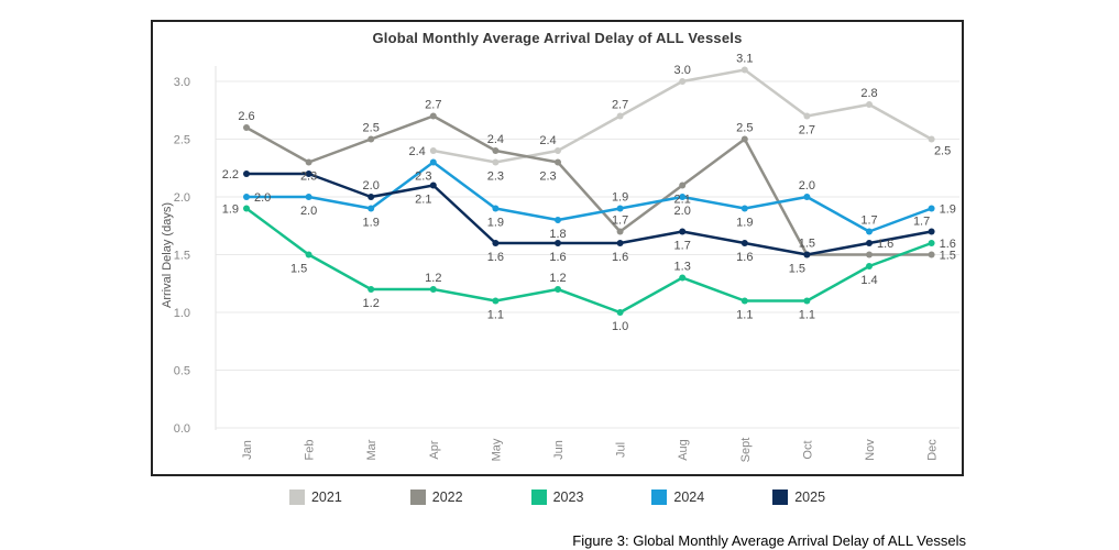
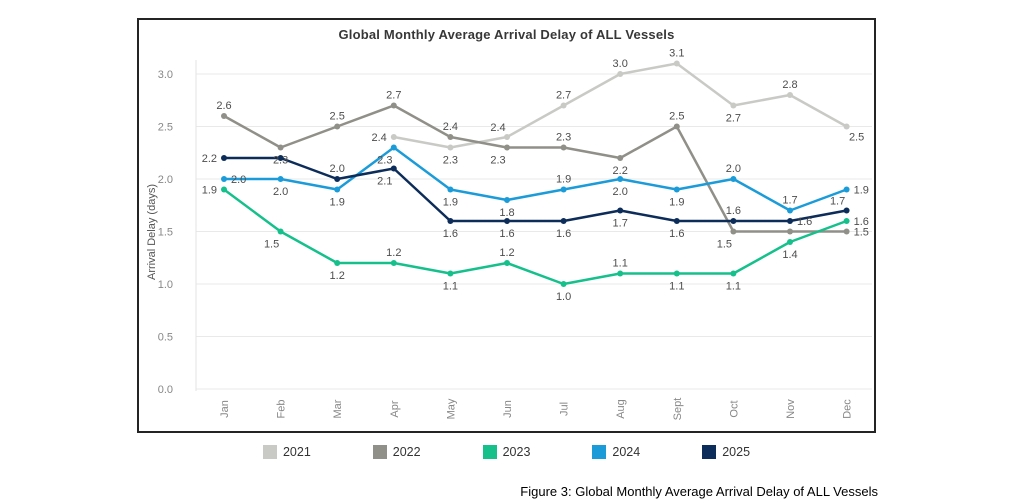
2022/Jul: 1.7 -> 2.3
2022/Aug: 2.1 -> 2.2
2023/Aug: 1.3 -> 1.1
2025/Oct: 1.5 -> 1.6
